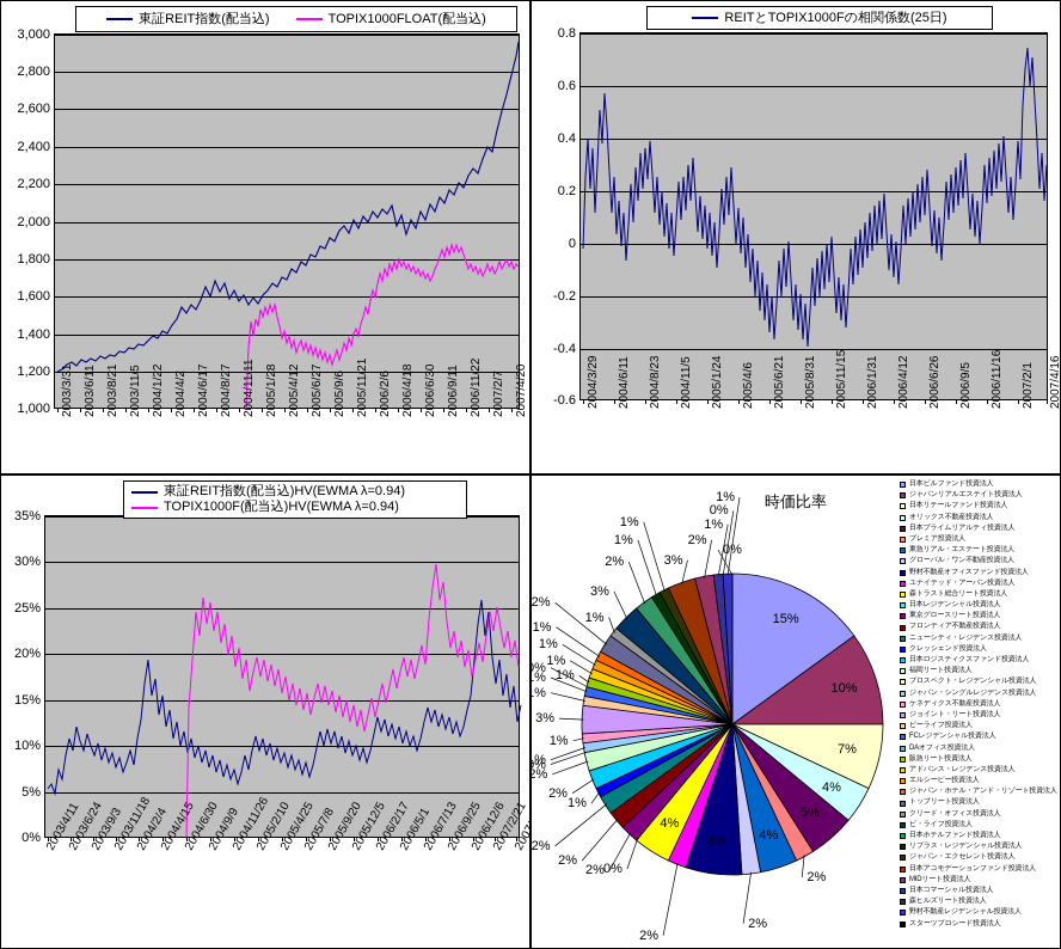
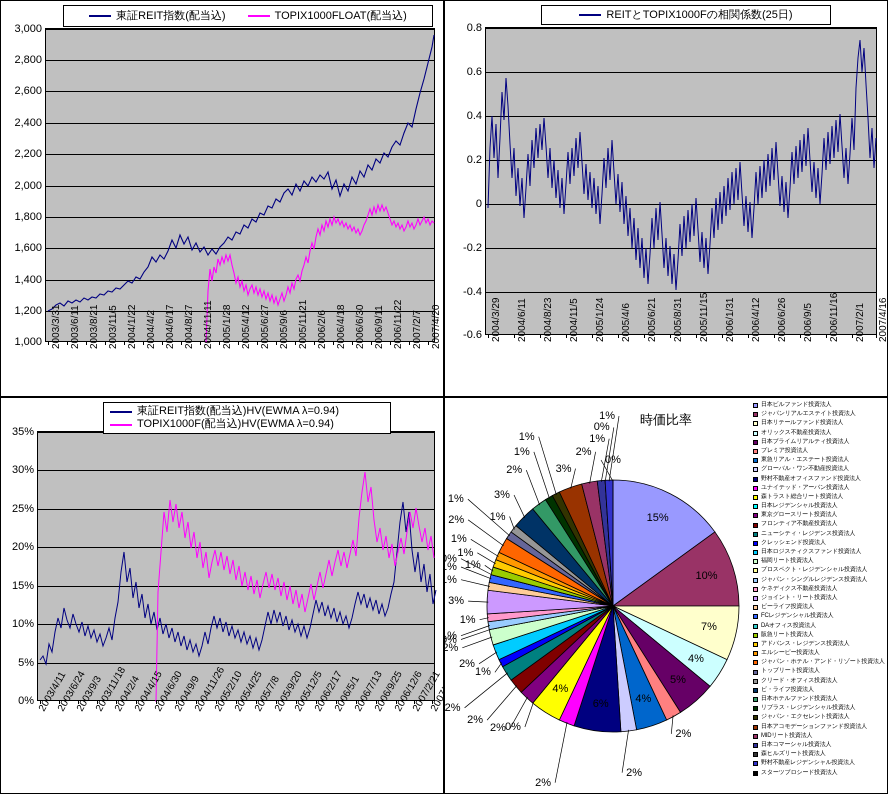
時価比率/ジャパン・ホテル・アンド・リゾート投資法人: 1% -> 2%
時価比率/トップリート投資法人: 2% -> 1%
